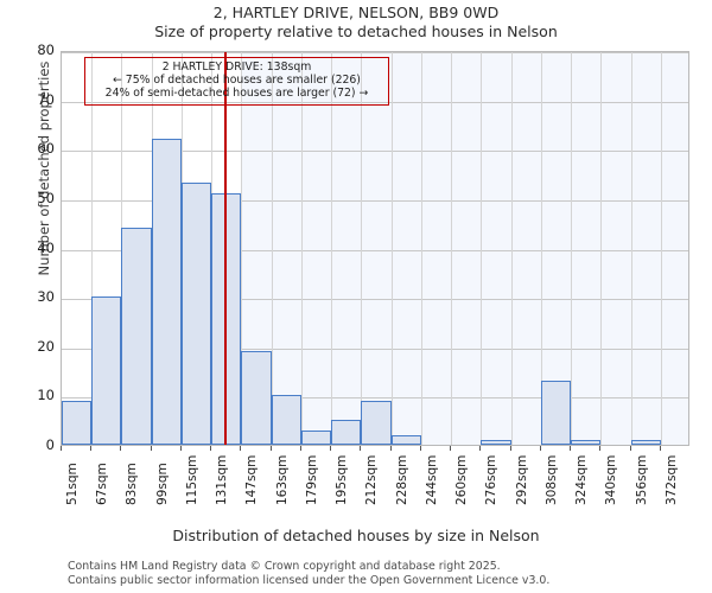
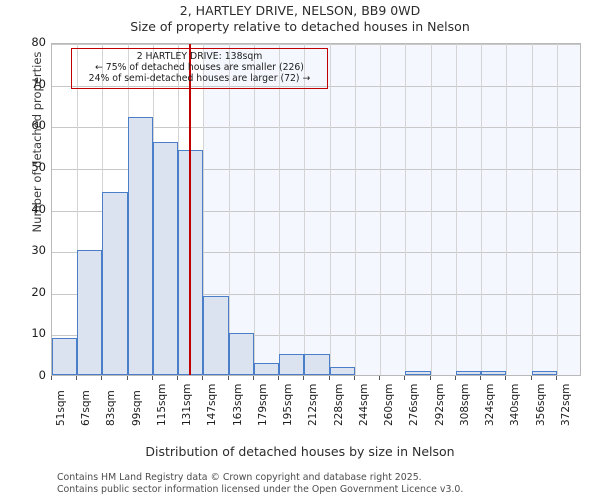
115sqm: 53 -> 56
131sqm: 51 -> 54
212sqm: 9 -> 5
308sqm: 13 -> 1
